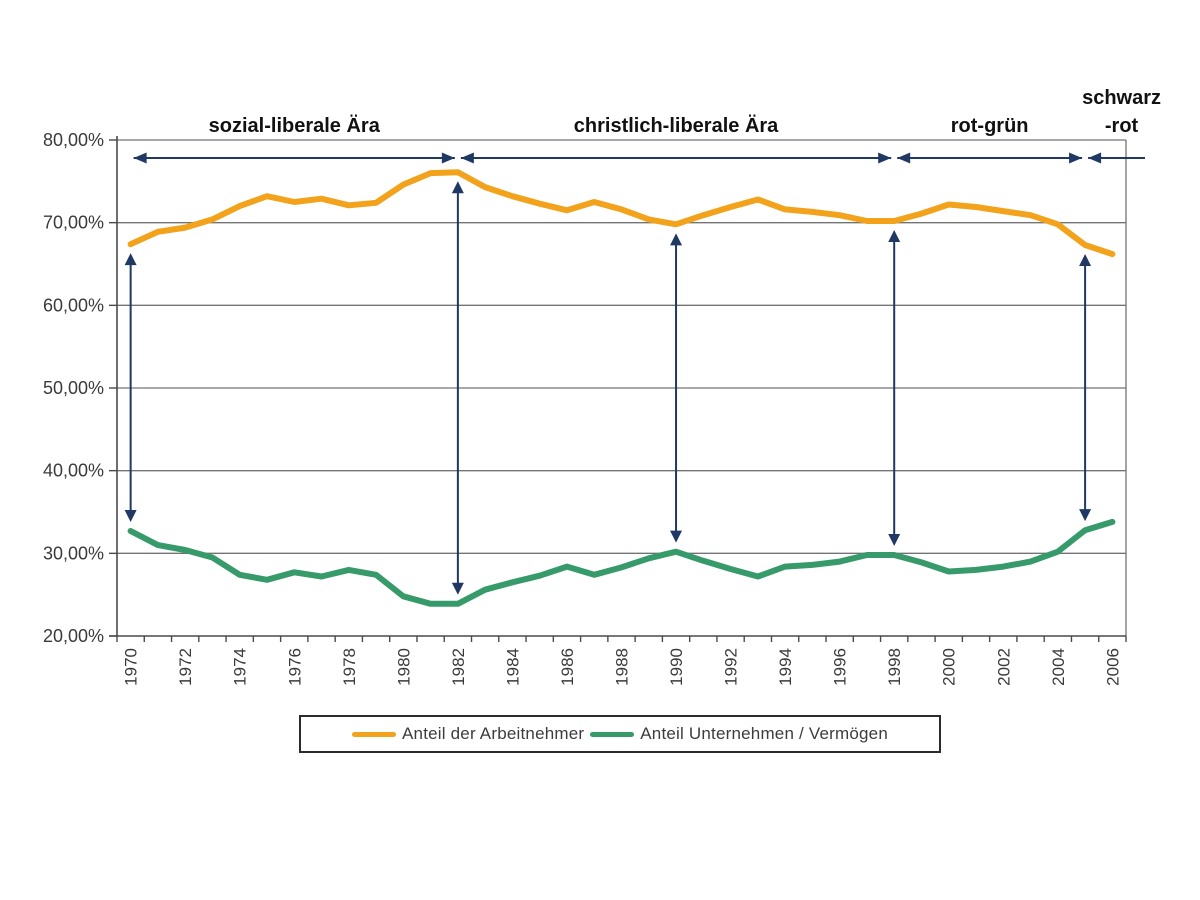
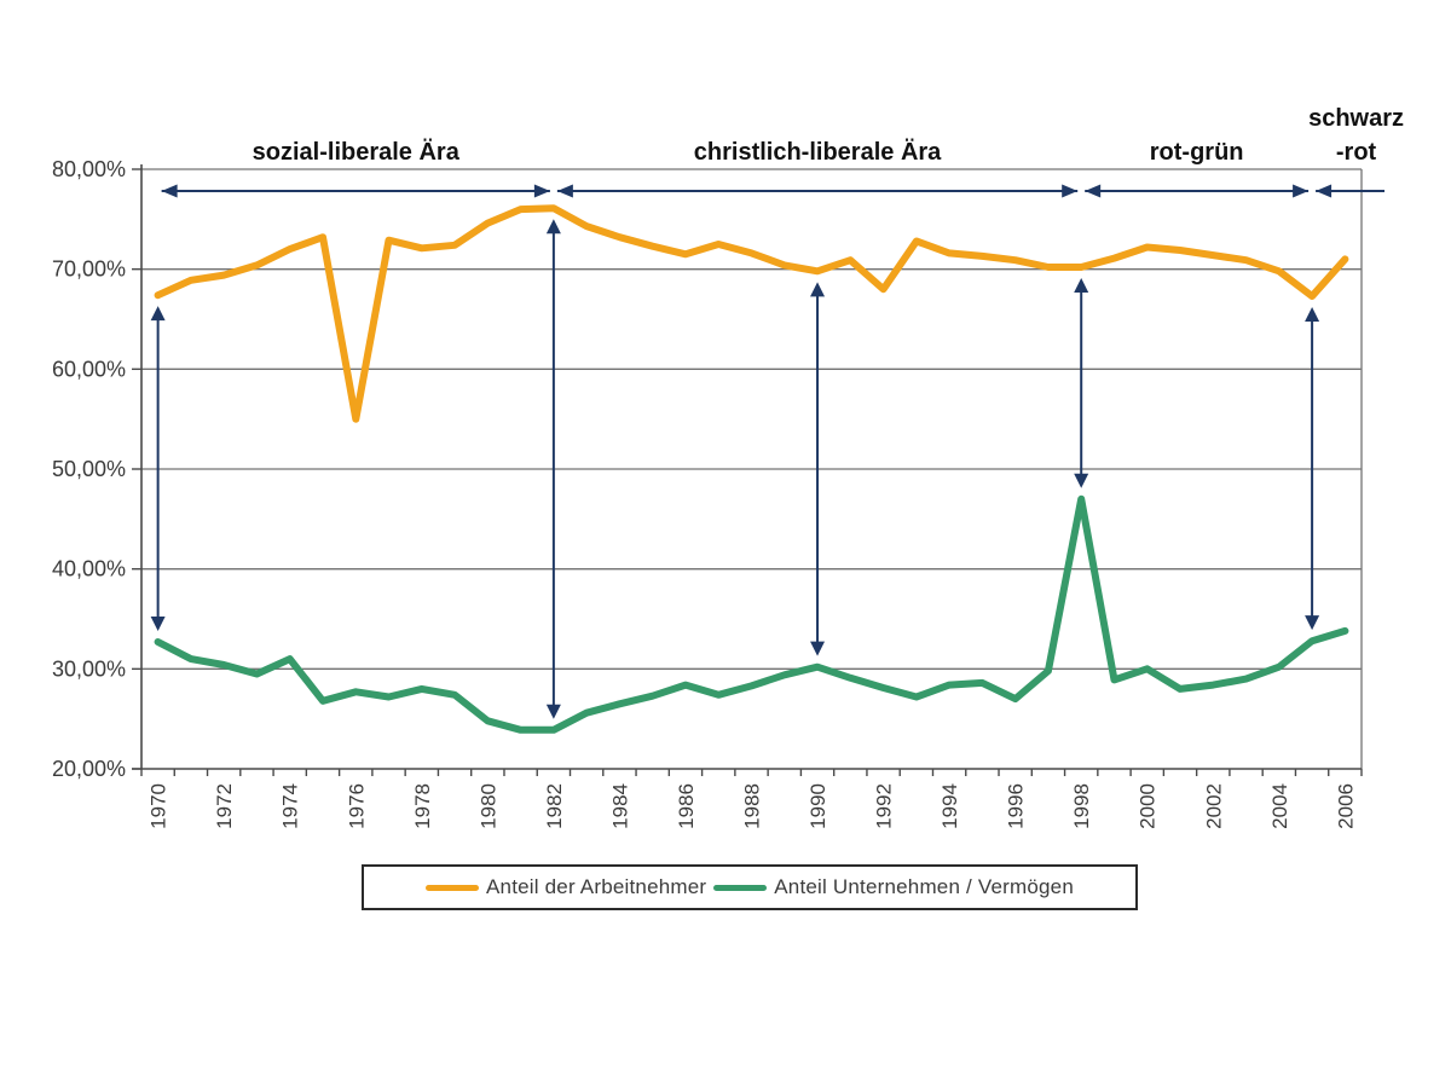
Anteil Unternehmen / Vermögen/1974: 27% -> 31%
Anteil der Arbeitnehmer/1976: 72% -> 55%
Anteil der Arbeitnehmer/1992: 72% -> 68%
Anteil Unternehmen / Vermögen/1996: 29% -> 27%
Anteil Unternehmen / Vermögen/1998: 30% -> 47%
Anteil Unternehmen / Vermögen/2000: 28% -> 30%
Anteil der Arbeitnehmer/2006: 66% -> 71%
